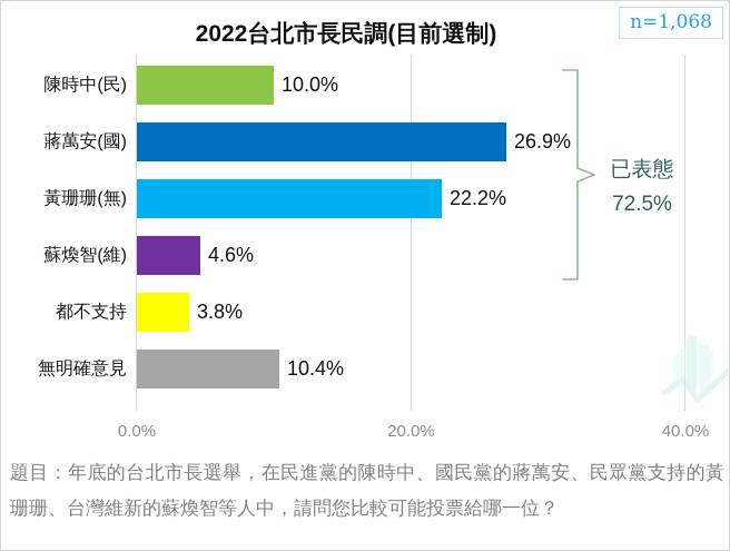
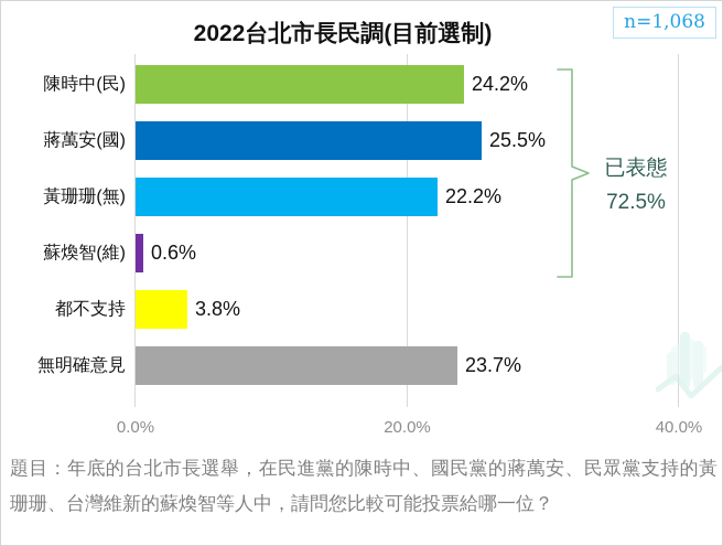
陳時中(民): 10.0% -> 24.2%
蔣萬安(國): 26.9% -> 25.5%
蘇煥智(維): 4.6% -> 0.6%
無明確意見: 10.4% -> 23.7%
